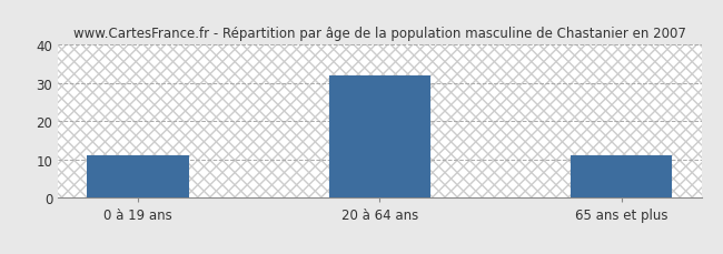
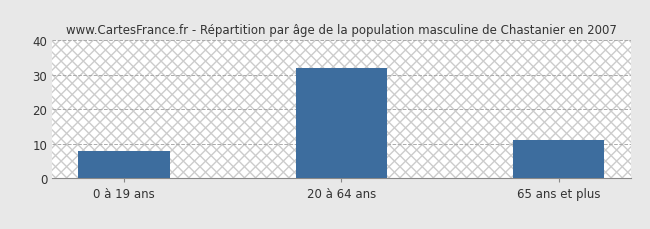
0 à 19 ans: 11 -> 8
